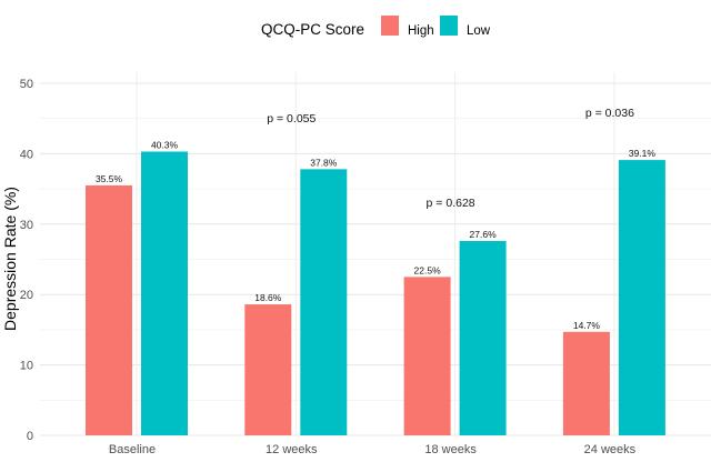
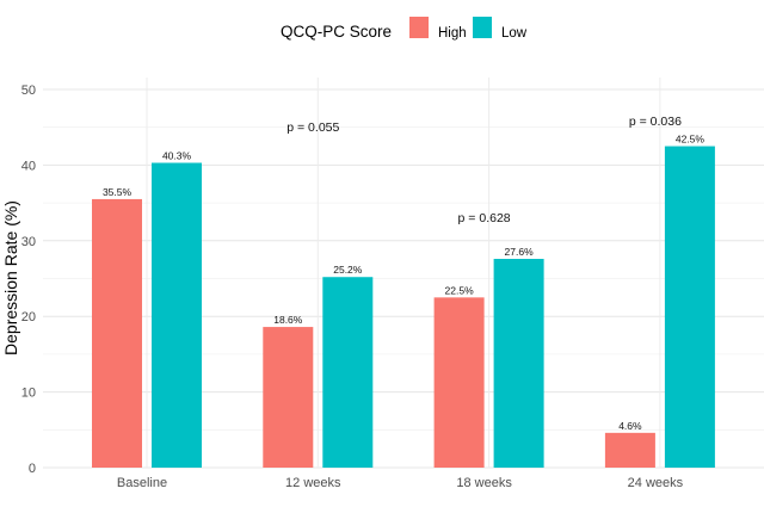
Low/12 weeks: 37.8% -> 25.2%
High/24 weeks: 14.7% -> 4.6%
Low/24 weeks: 39.1% -> 42.5%
